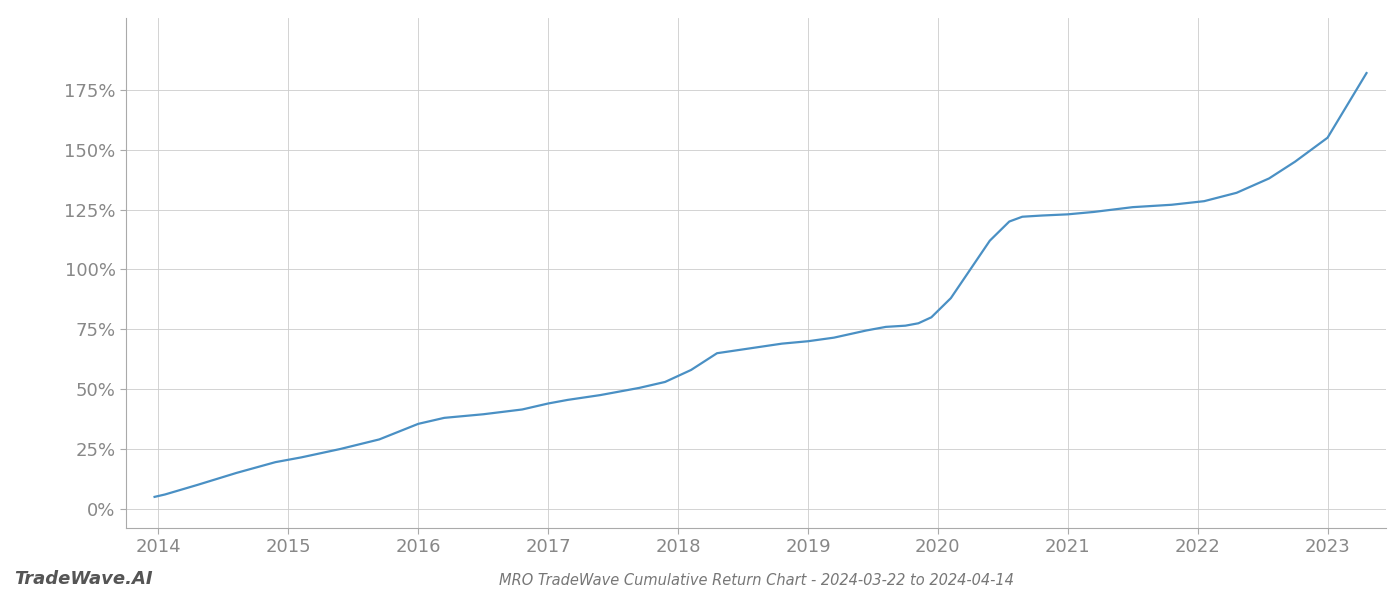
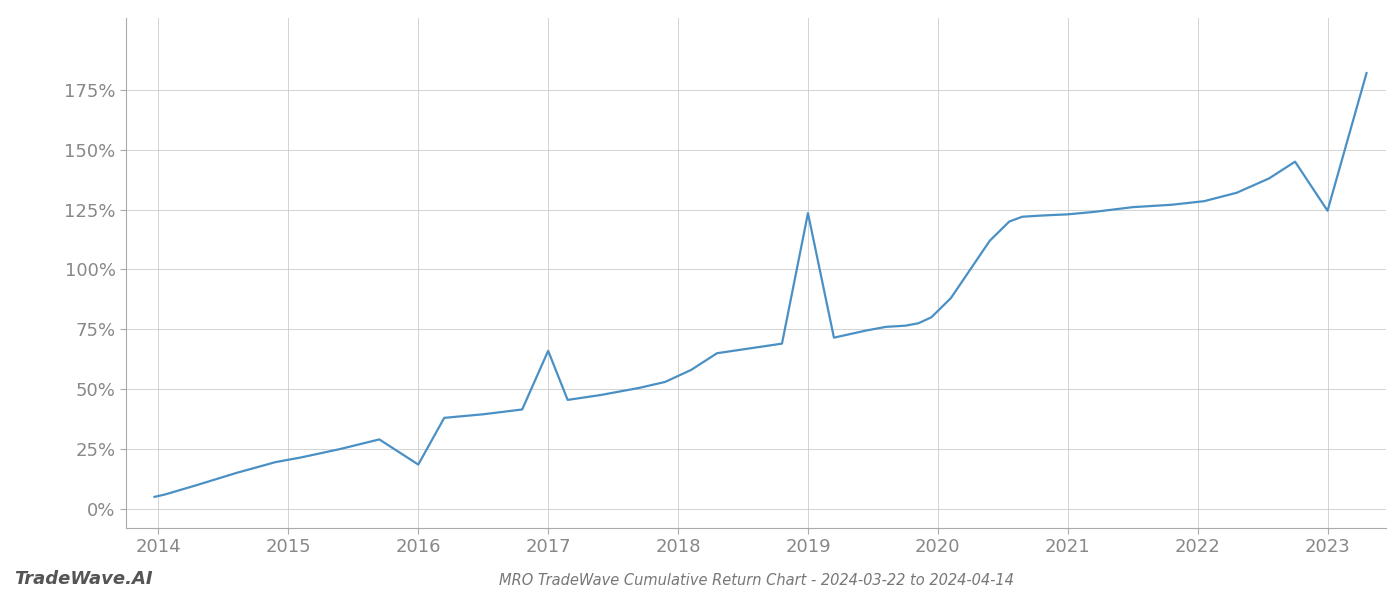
2016: 35.5% -> 18.5%
2017: 44.0% -> 66.0%
2019: 70.0% -> 123.5%
2023: 155.0% -> 124.5%
